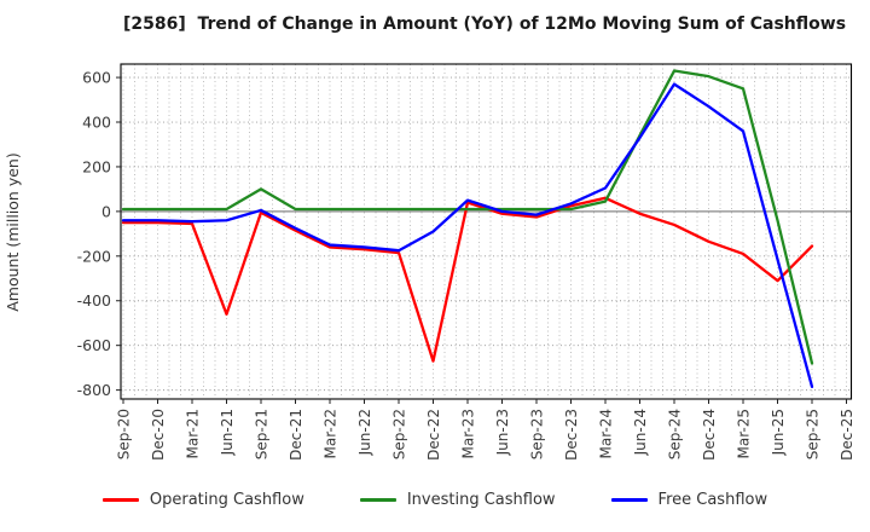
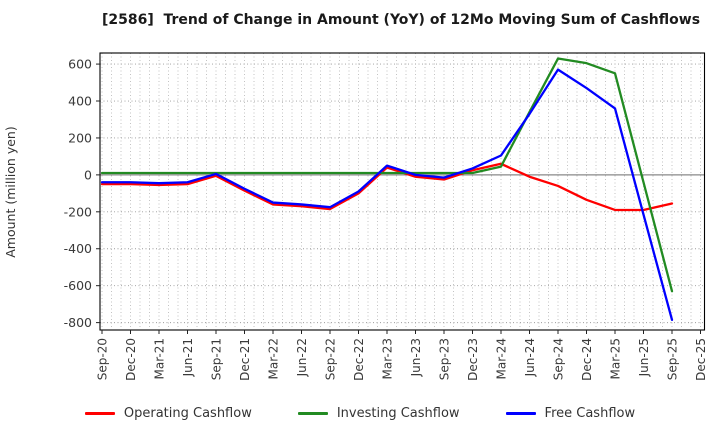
Operating Cashflow/Jun-21: -460 -> -50
Investing Cashflow/Sep-21: 100 -> 10
Operating Cashflow/Dec-22: -670 -> -100
Operating Cashflow/Jun-25: -310 -> -190
Investing Cashflow/Sep-25: -680 -> -630
